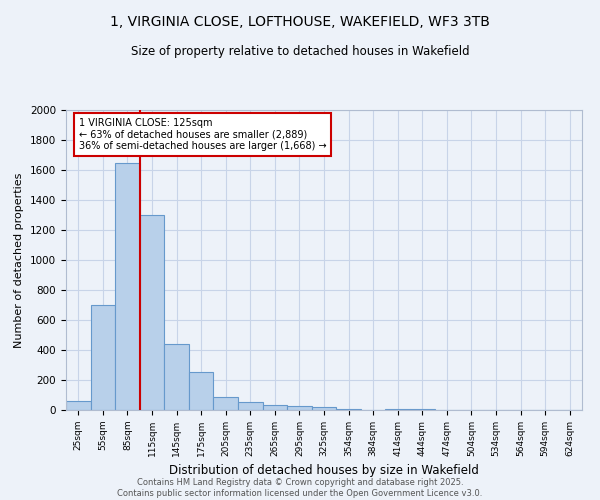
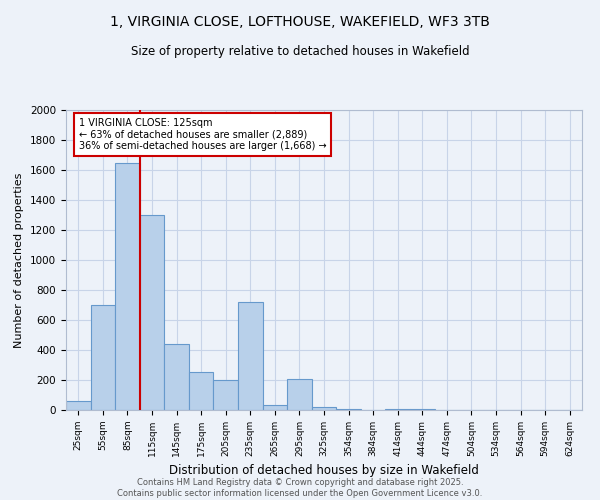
205sqm: 90 -> 200
235sqm: 60 -> 720
295sqm: 20 -> 210
